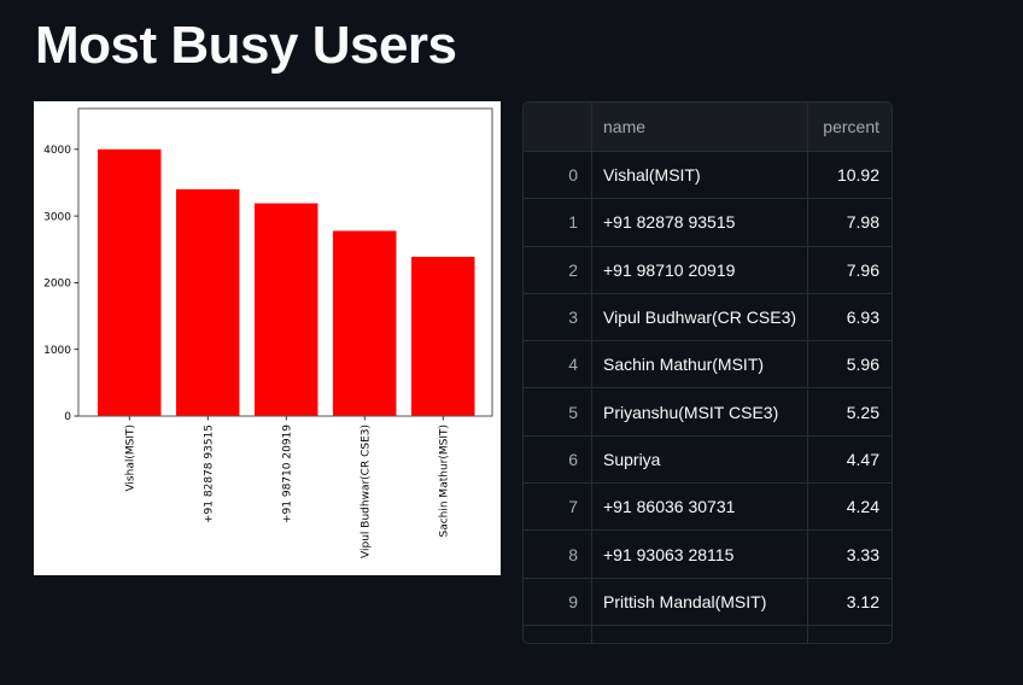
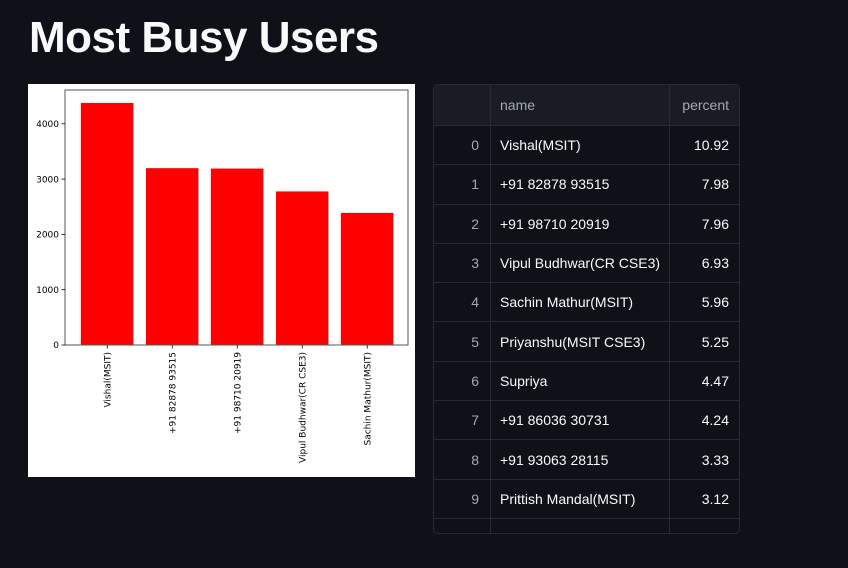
Vishal(MSIT): 4000 -> 4400
+91 82878 93515: 3400 -> 3200
